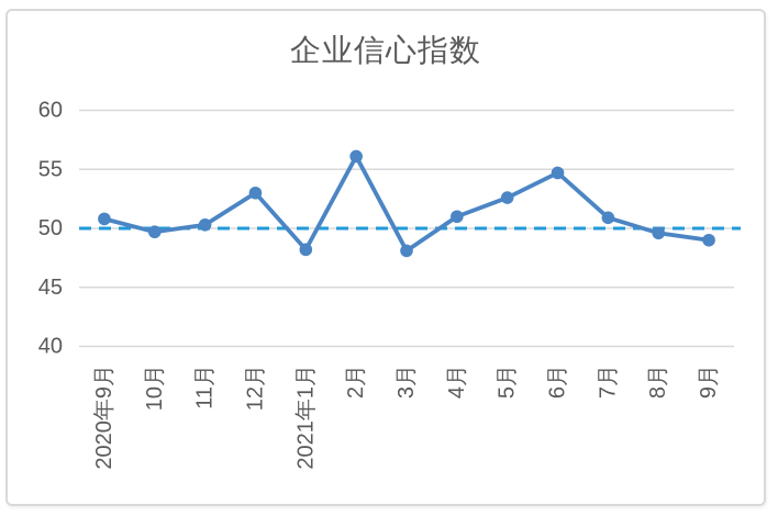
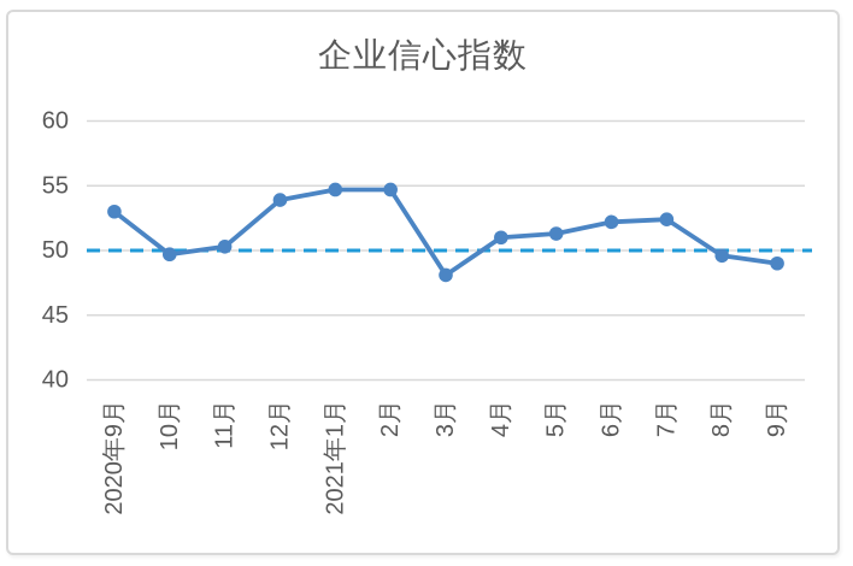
2020年9月: 50.8 -> 53.0
12月: 53.0 -> 53.9
2021年1月: 48.2 -> 54.7
2月: 56.1 -> 54.7
5月: 52.6 -> 51.3
6月: 54.7 -> 52.2
7月: 50.9 -> 52.4
